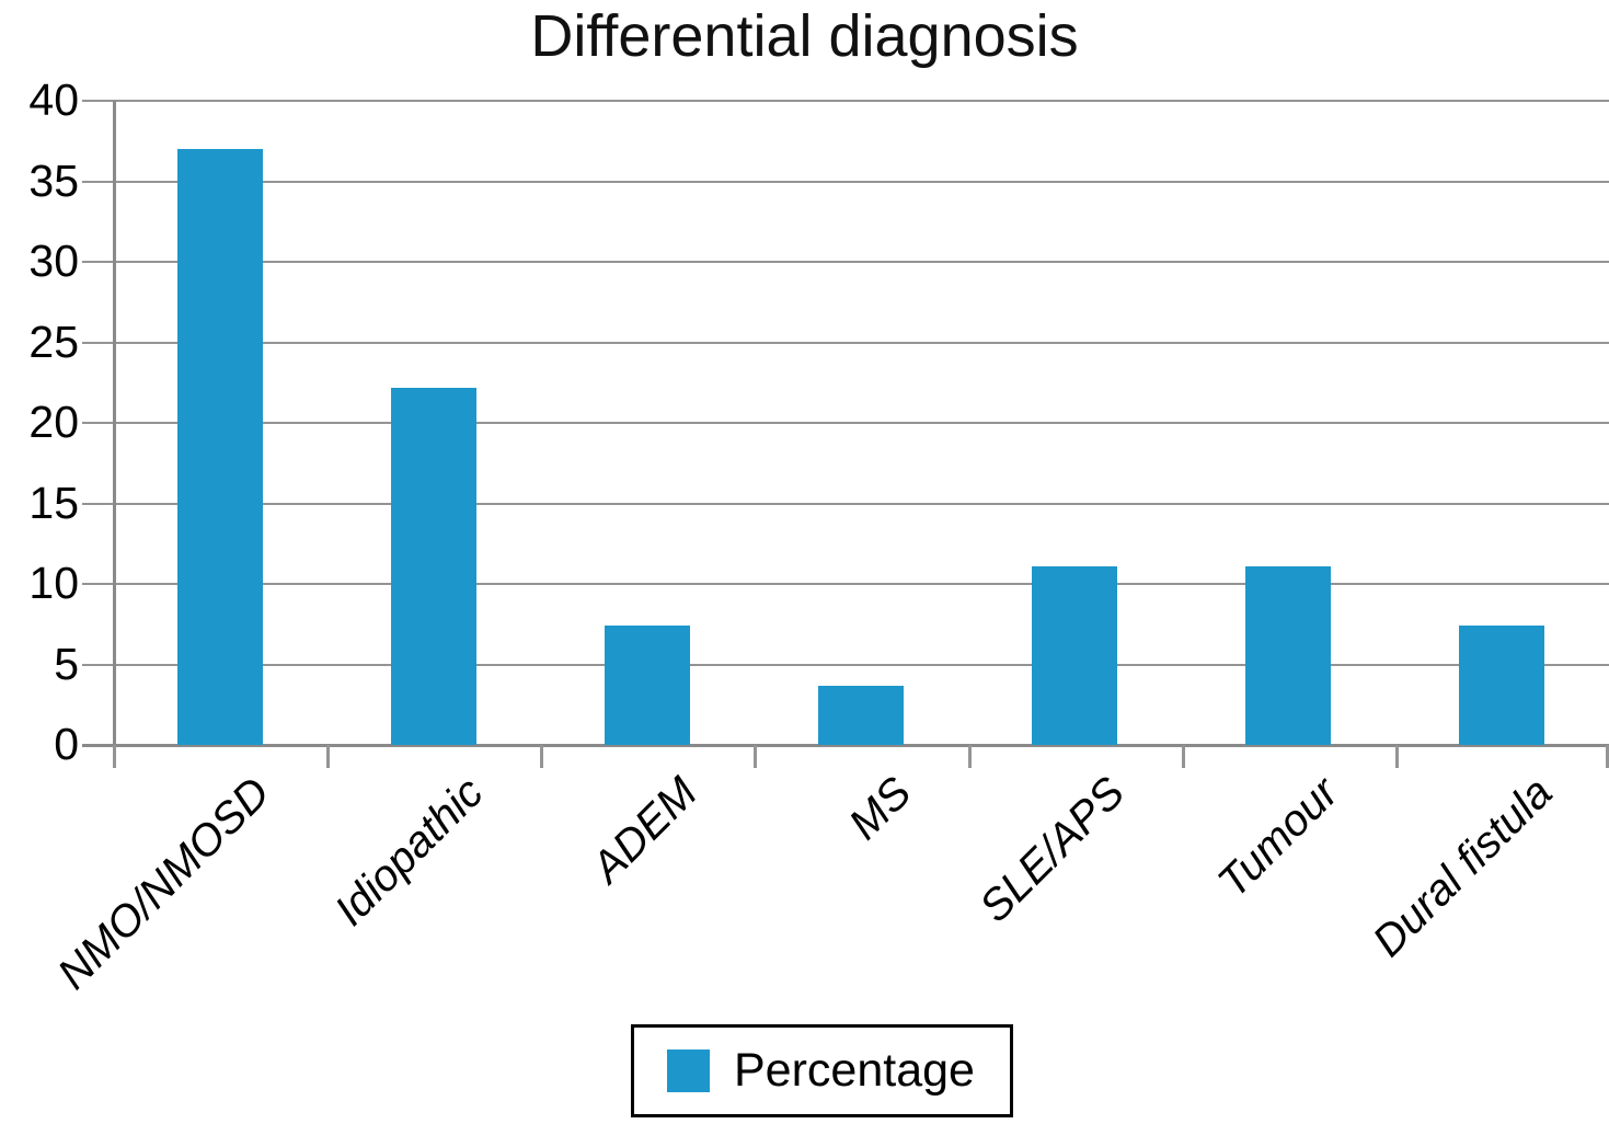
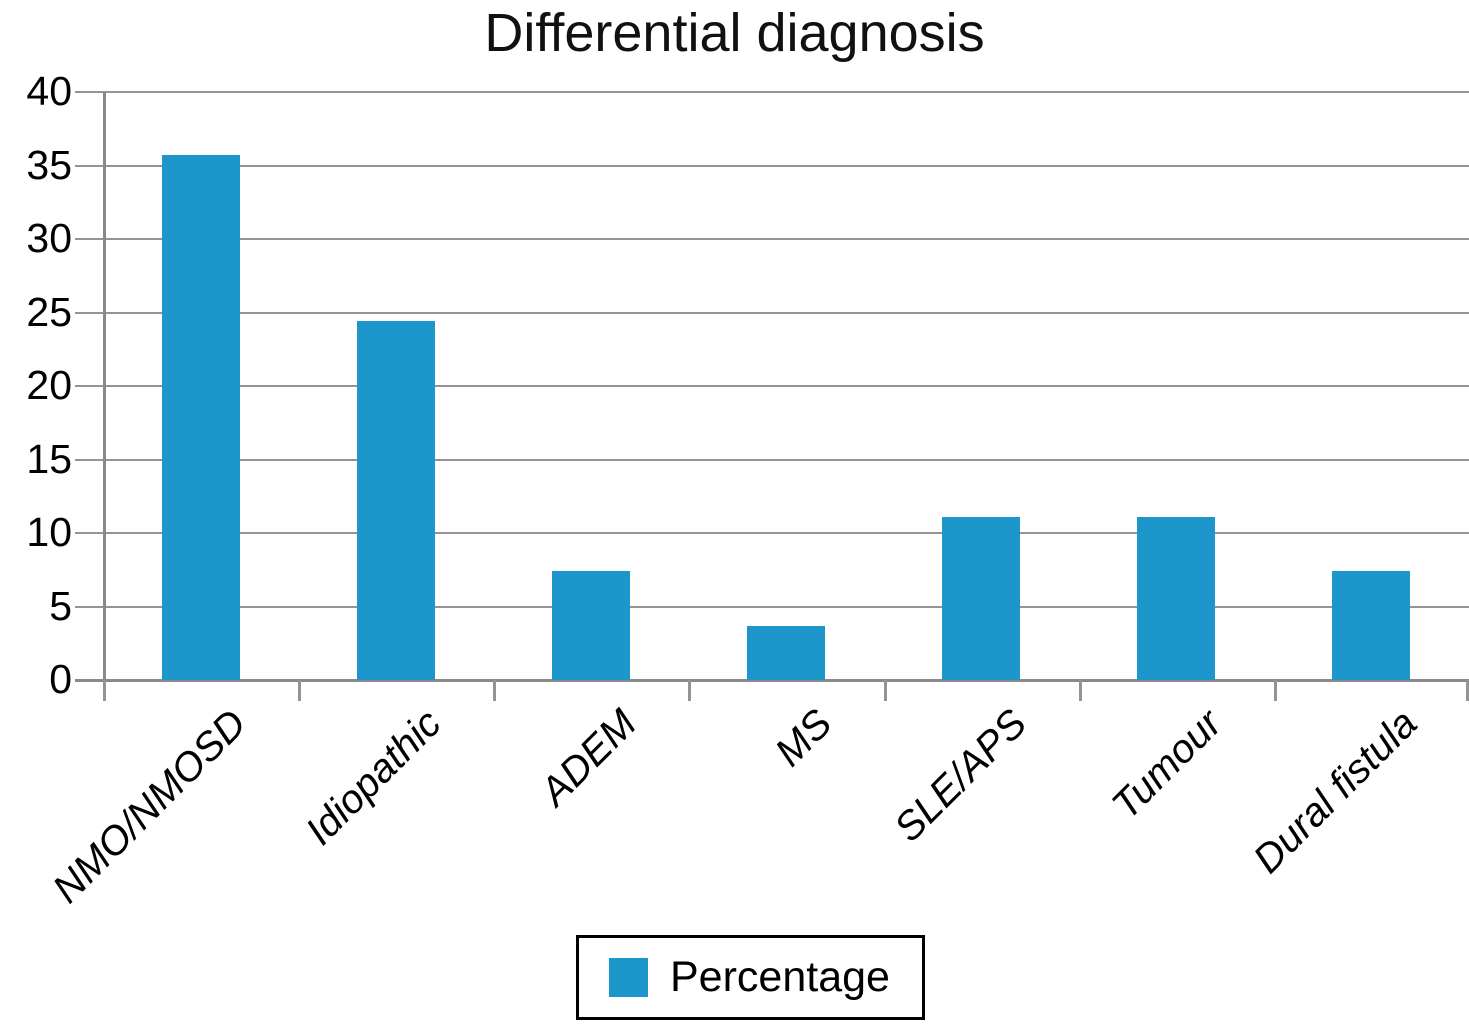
NMO/NMOSD: 37.0 -> 35.7
Idiopathic: 22.2 -> 24.4
